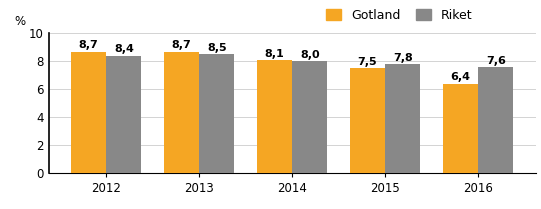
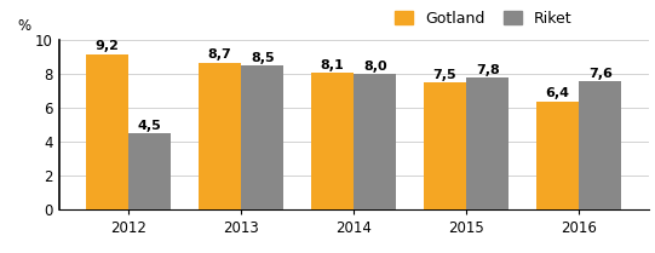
Gotland/2012: 8,7 -> 9,2
Riket/2012: 8,4 -> 4,5
